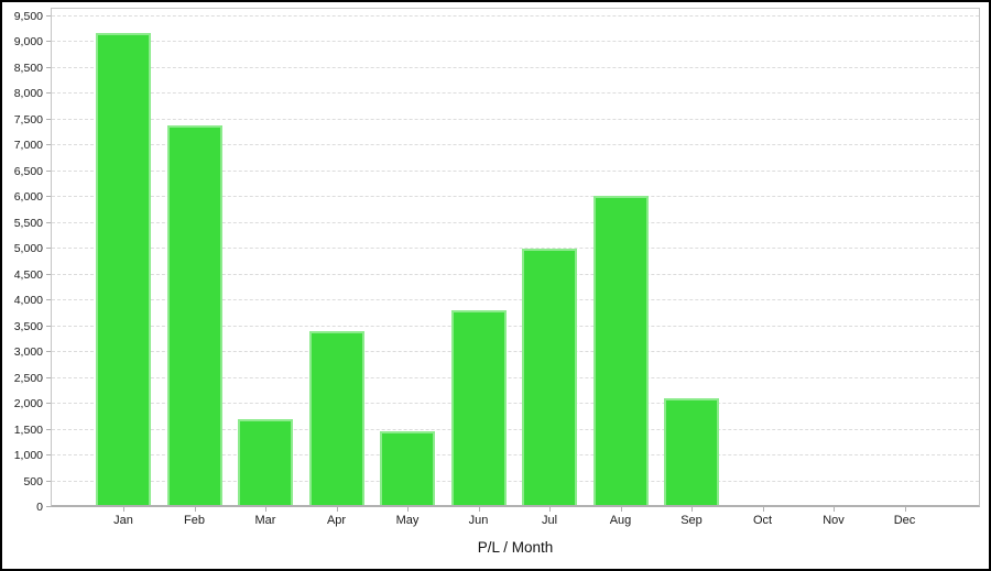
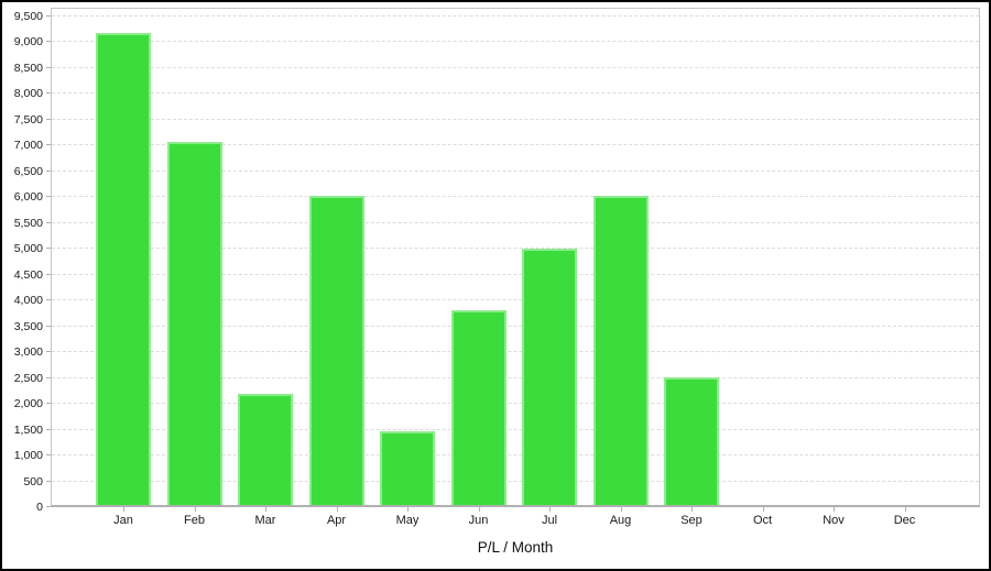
Feb: 7400 -> 7100
Mar: 1700 -> 2200
Apr: 3400 -> 6000
Sep: 2100 -> 2500
